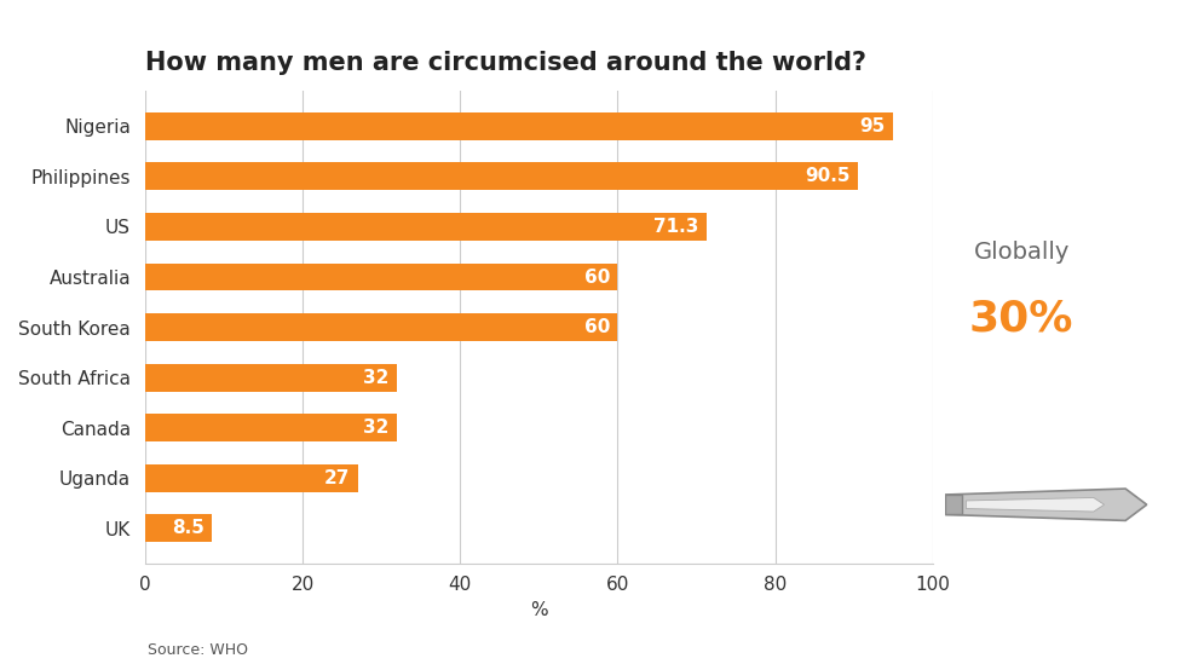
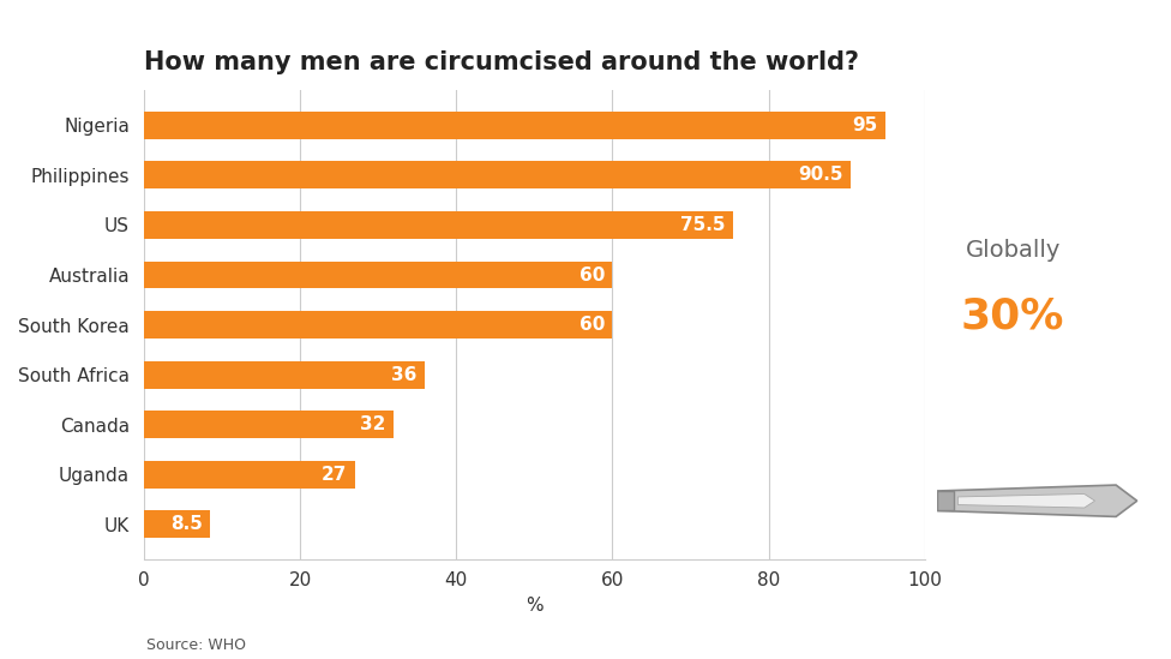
US: 71.3 -> 75.5
South Africa: 32 -> 36
